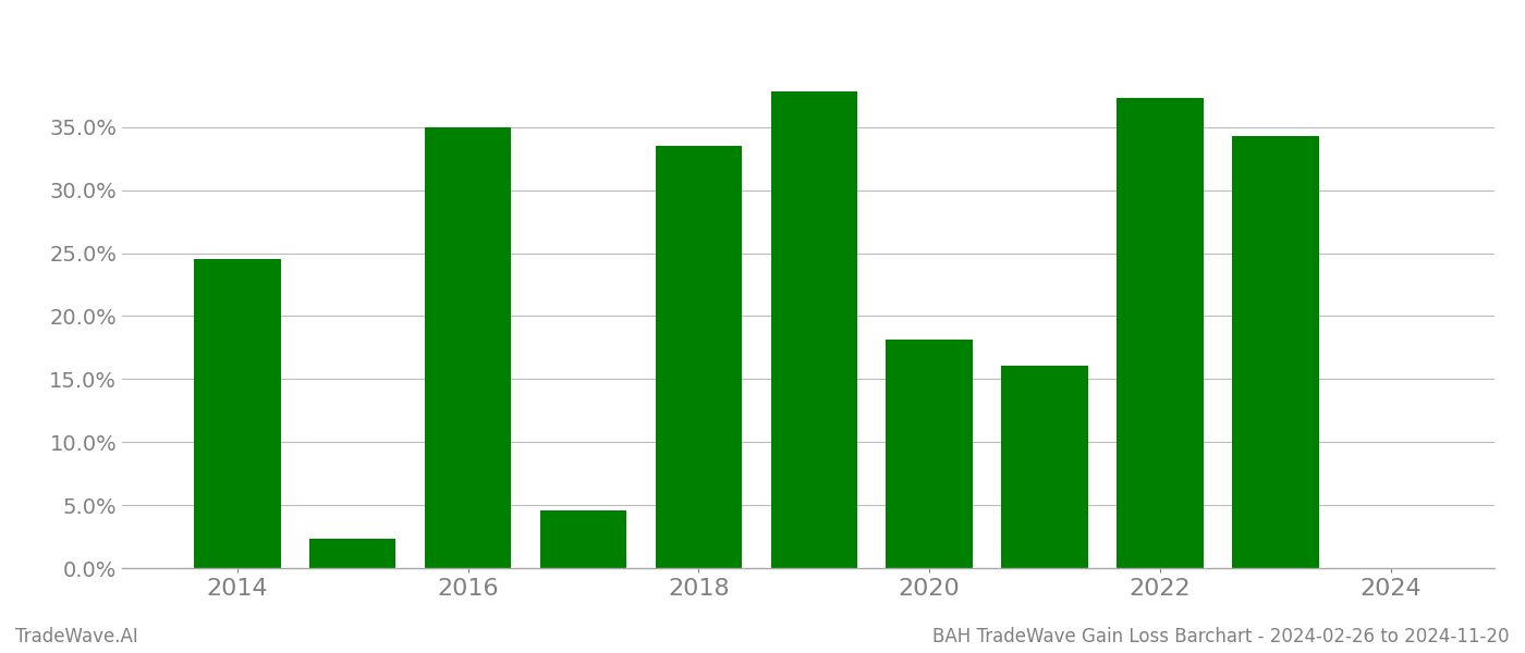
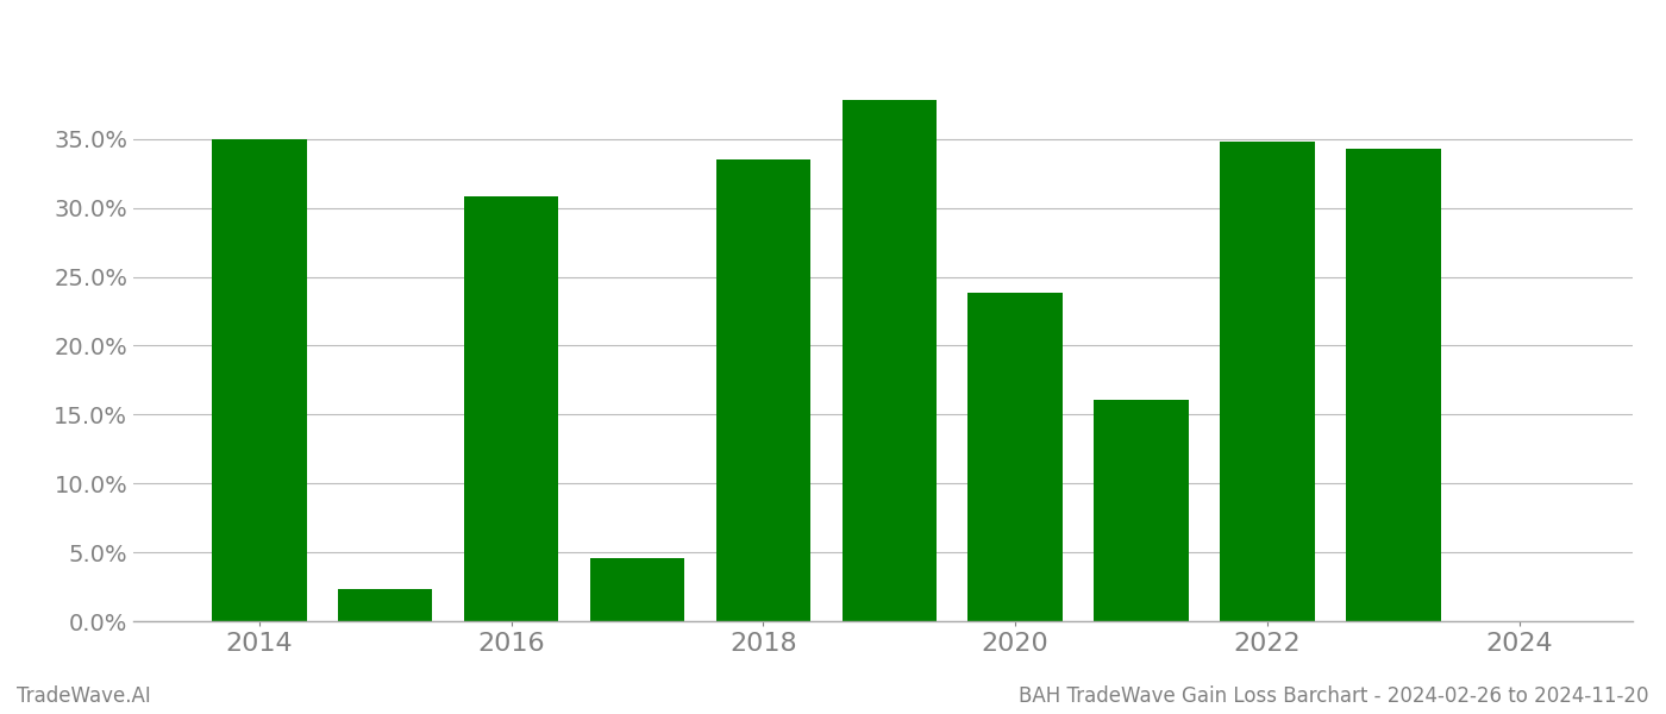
2014: 24.5% -> 35.0%
2016: 35.0% -> 30.8%
2020: 18.1% -> 23.8%
2022: 37.3% -> 34.8%
